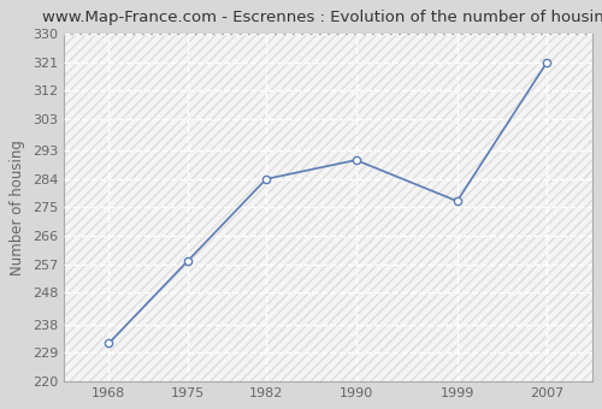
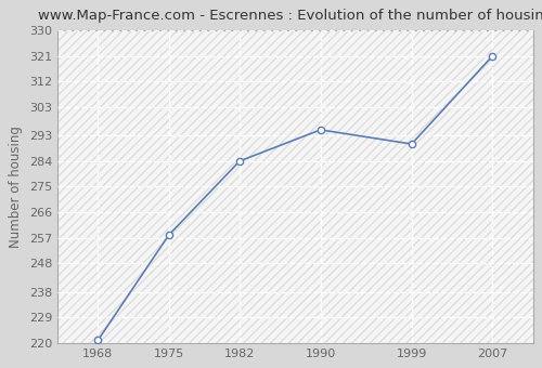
1968: 232 -> 221
1990: 290 -> 295
1999: 277 -> 290
